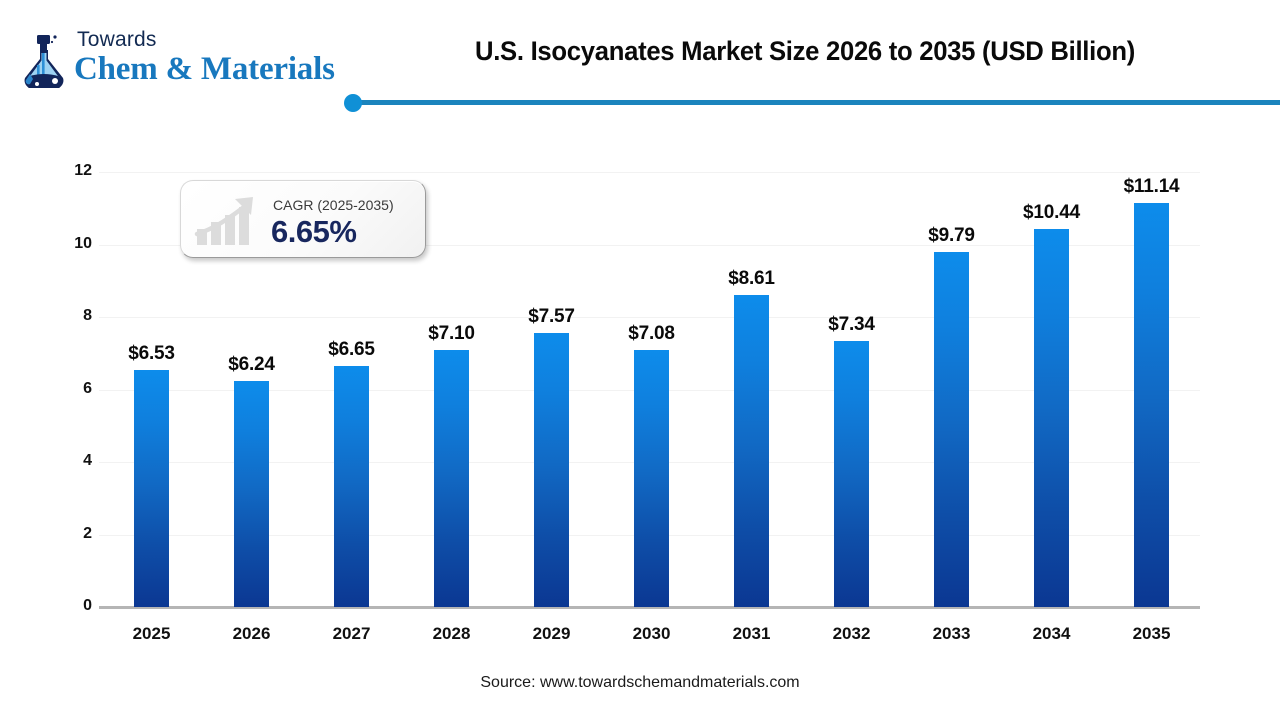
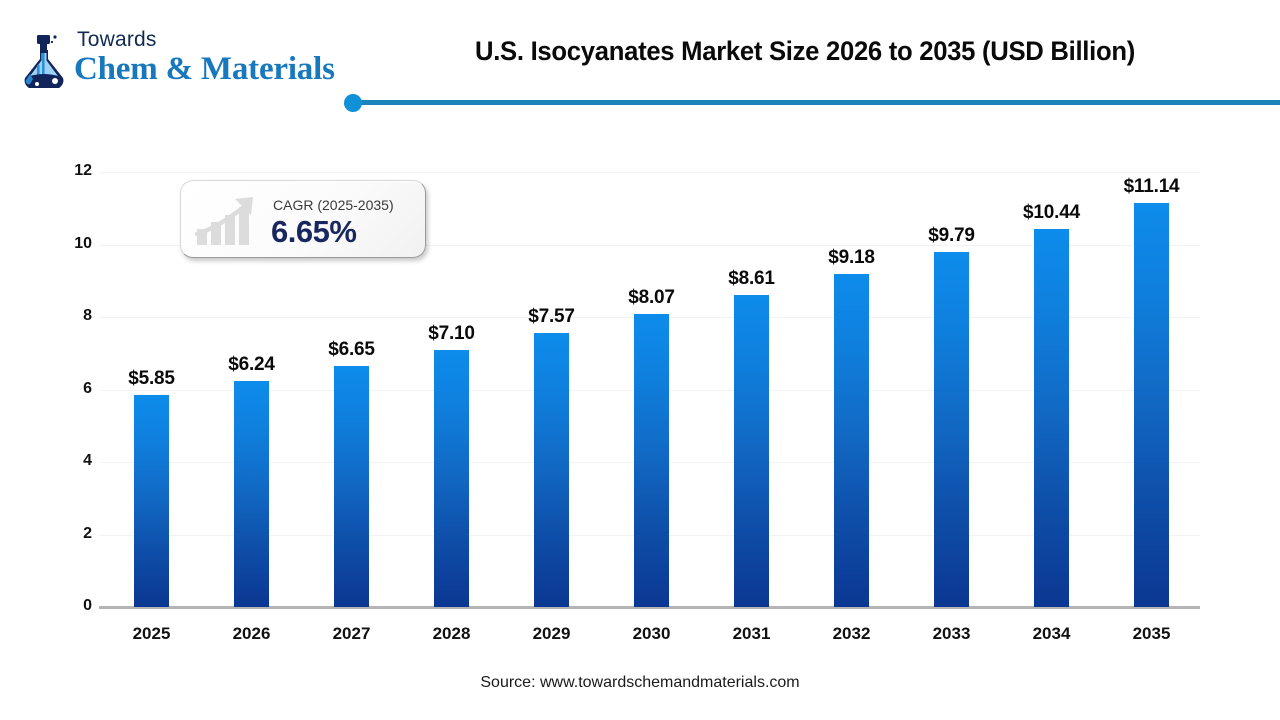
2025: $6.53 -> $5.85
2030: $7.08 -> $8.07
2032: $7.34 -> $9.18
